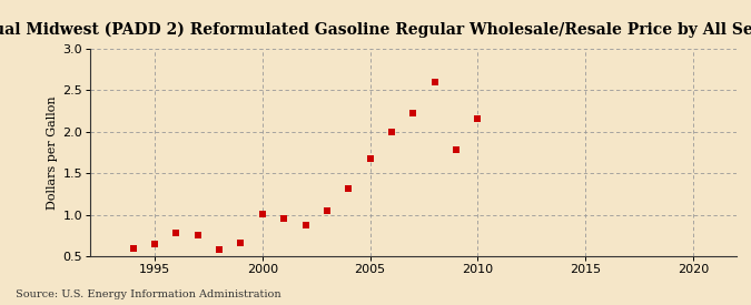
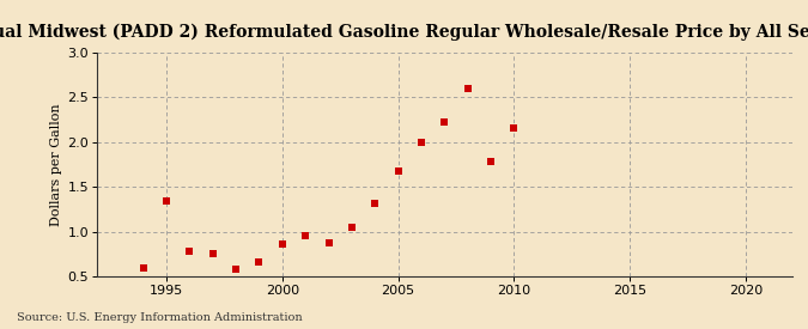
1995: 0.65 -> 1.34
2000: 1.01 -> 0.86
